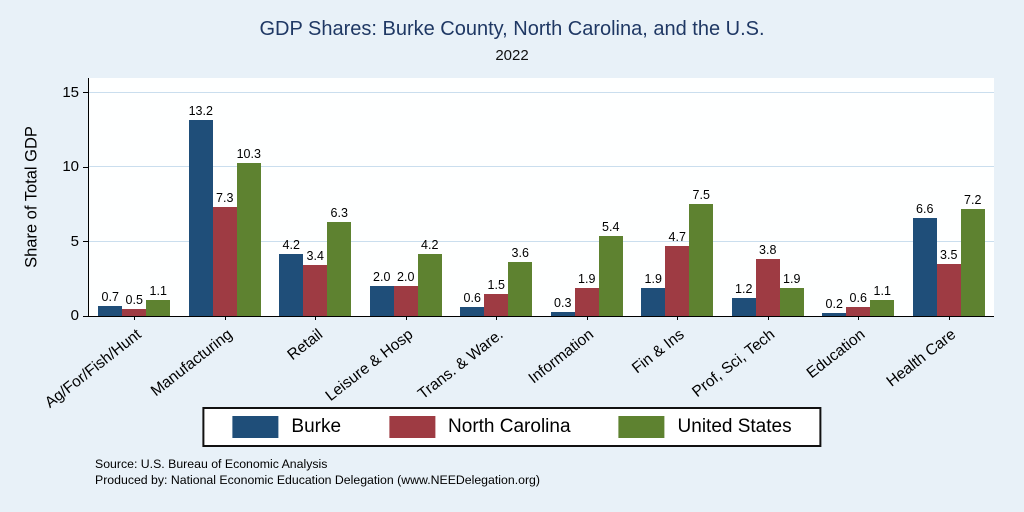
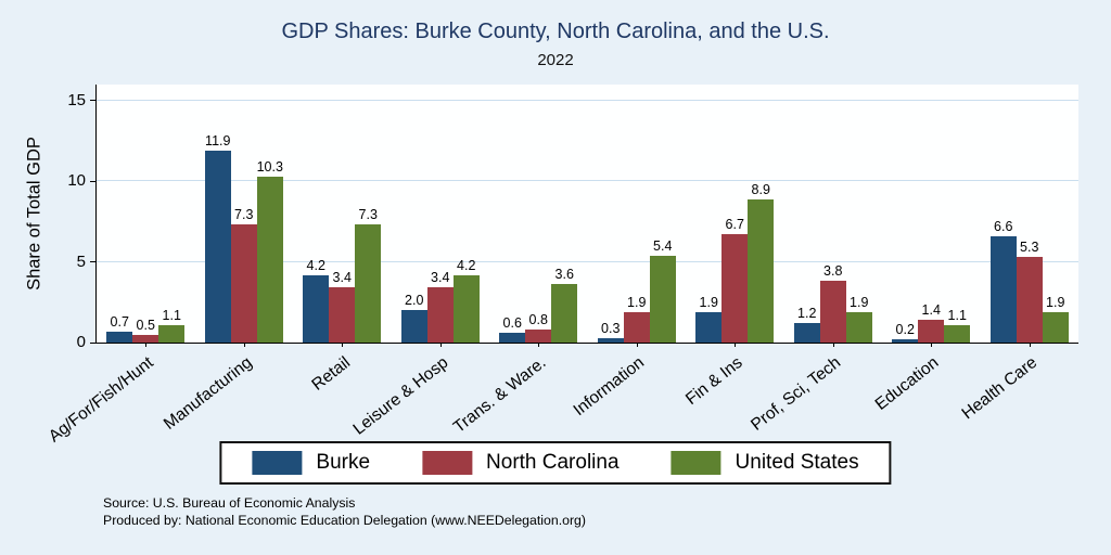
Burke/Manufacturing: 13.2 -> 11.9
United States/Retail: 6.3 -> 7.3
North Carolina/Leisure & Hosp: 2.0 -> 3.4
North Carolina/Trans. & Ware.: 1.5 -> 0.8
North Carolina/Fin & Ins: 4.7 -> 6.7
United States/Fin & Ins: 7.5 -> 8.9
North Carolina/Education: 0.6 -> 1.4
North Carolina/Health Care: 3.5 -> 5.3
United States/Health Care: 7.2 -> 1.9
